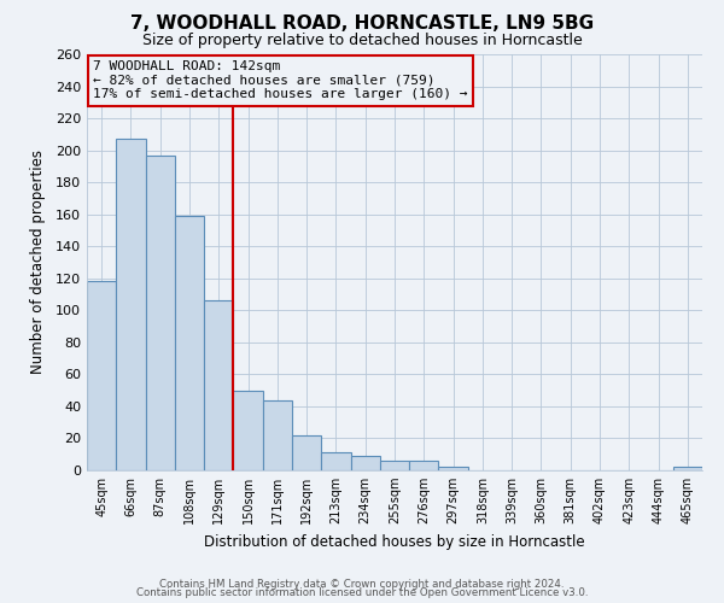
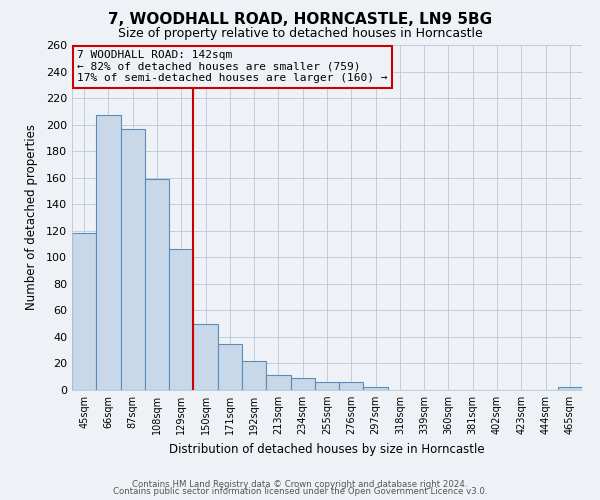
171sqm: 44 -> 35
